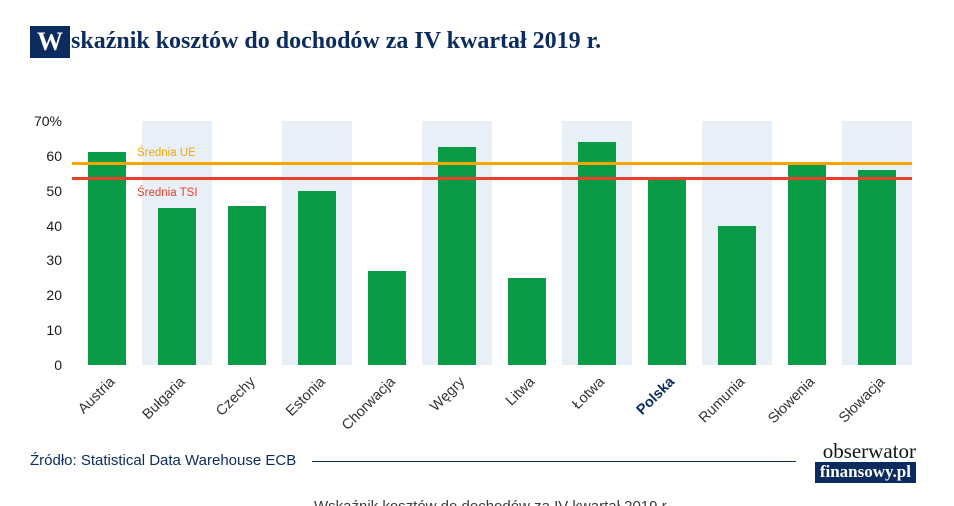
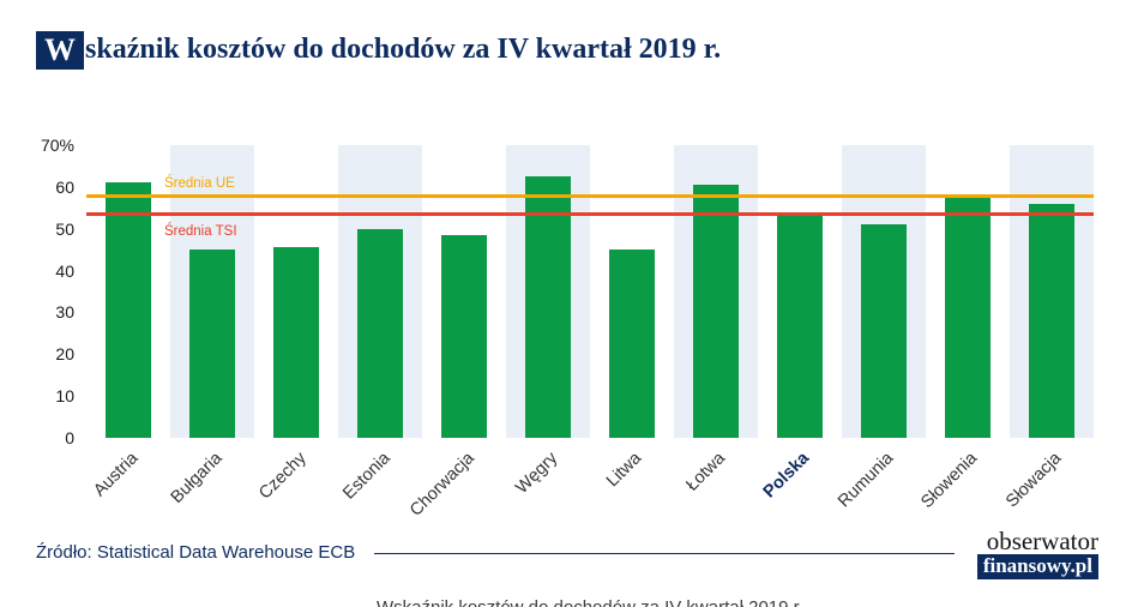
Chorwacja: 27% -> 48%
Litwa: 25% -> 45%
Łotwa: 64% -> 60%
Rumunia: 40% -> 51%
